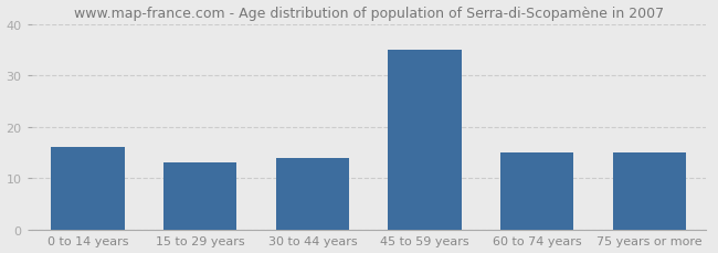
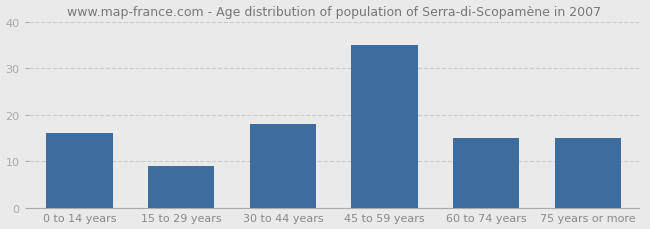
15 to 29 years: 13 -> 9
30 to 44 years: 14 -> 18
